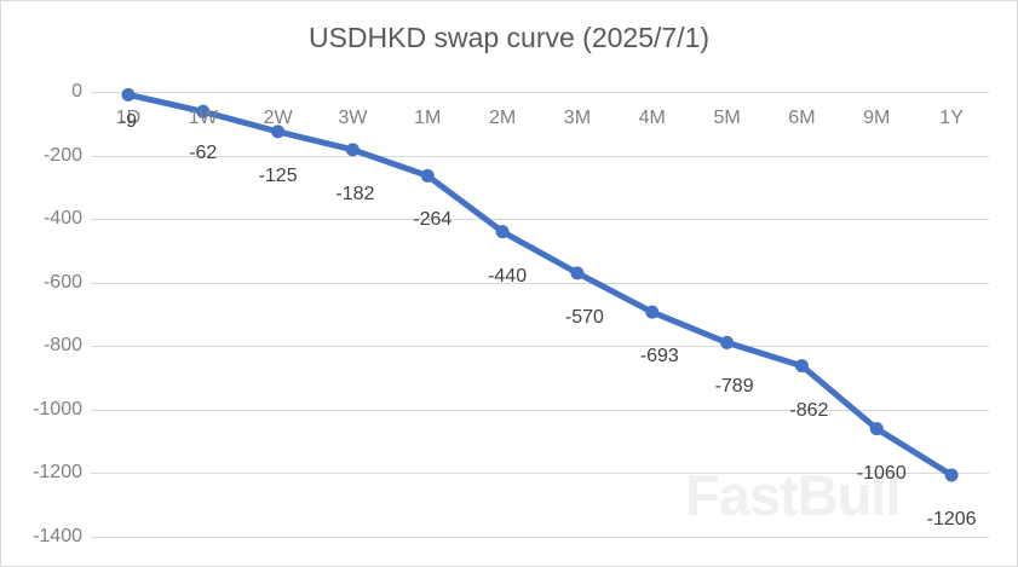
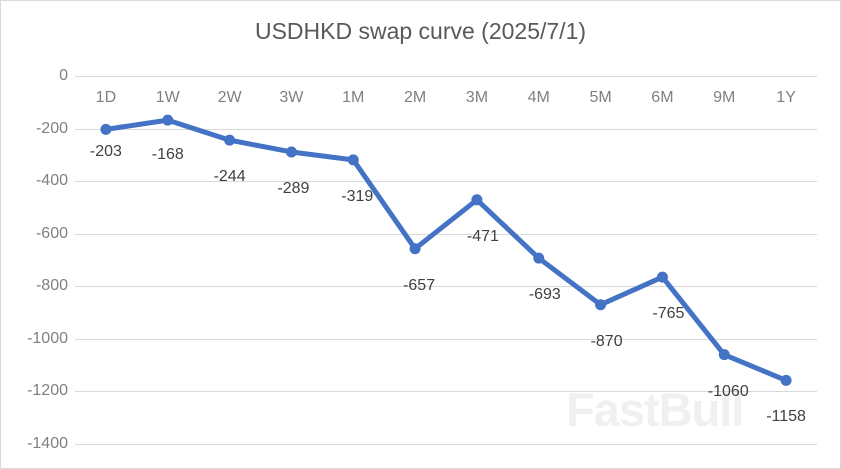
1D: -9 -> -203
1W: -62 -> -168
2W: -125 -> -244
3W: -182 -> -289
1M: -264 -> -319
2M: -440 -> -657
3M: -570 -> -471
5M: -789 -> -870
6M: -862 -> -765
1Y: -1206 -> -1158
